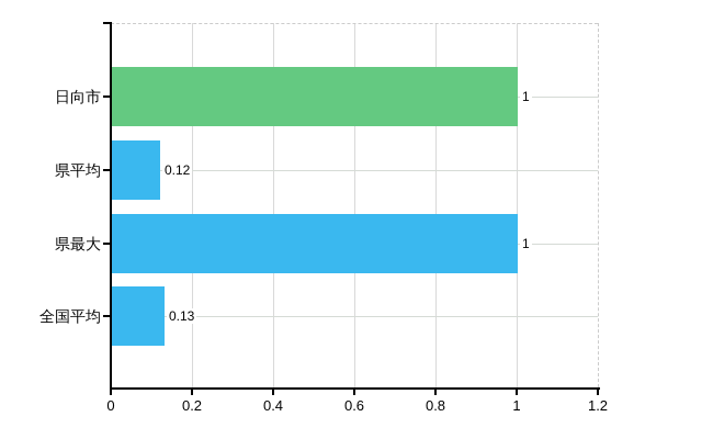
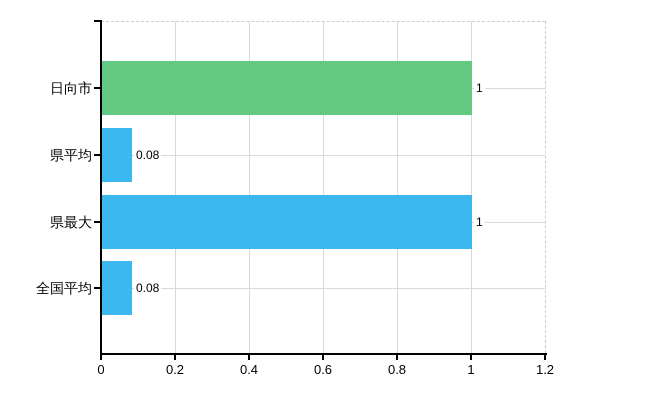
県平均: 0.12 -> 0.08
全国平均: 0.13 -> 0.08
